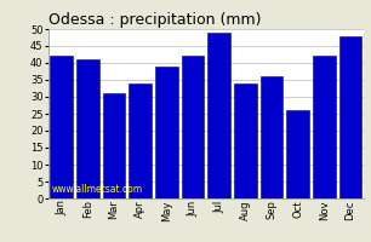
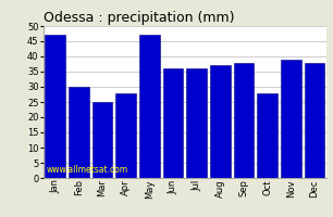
Jan: 42 -> 47
Feb: 41 -> 30
Mar: 31 -> 25
Apr: 34 -> 28
May: 39 -> 47
Jun: 42 -> 36
Jul: 49 -> 36
Aug: 34 -> 37
Sep: 36 -> 38
Oct: 26 -> 28
Nov: 42 -> 39
Dec: 48 -> 38
